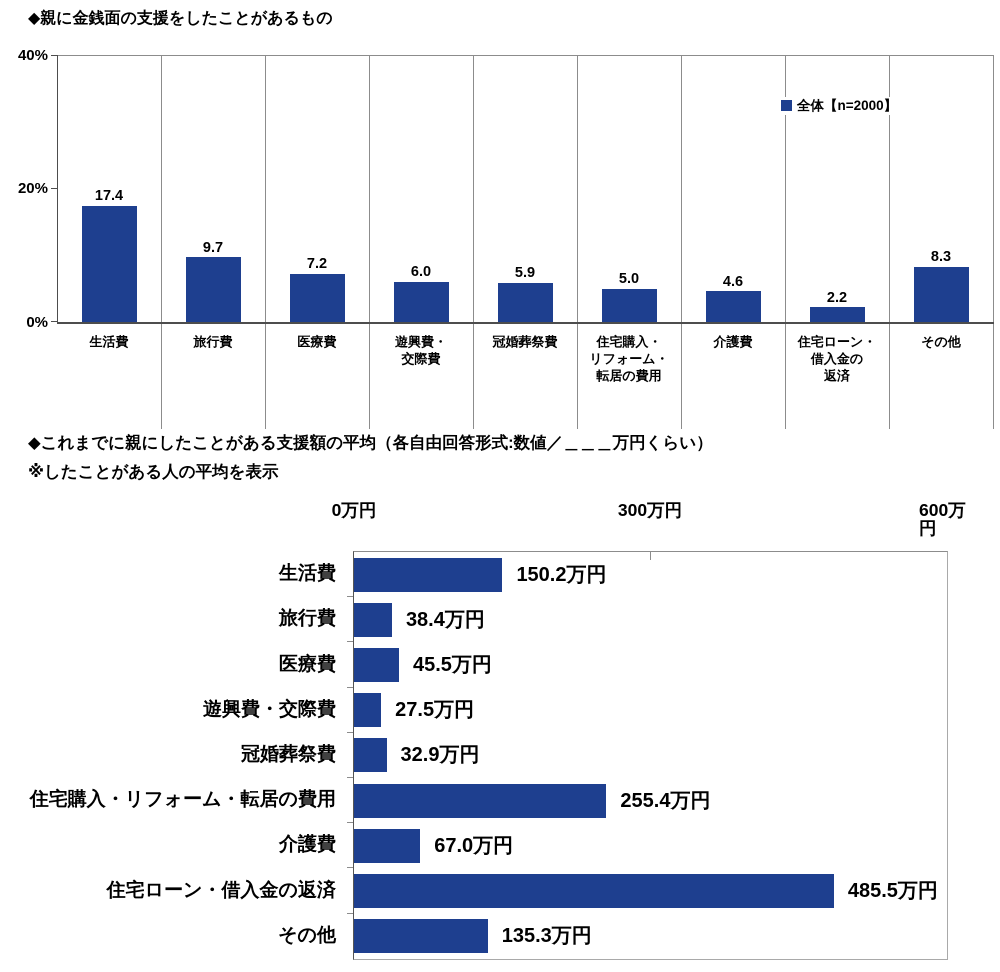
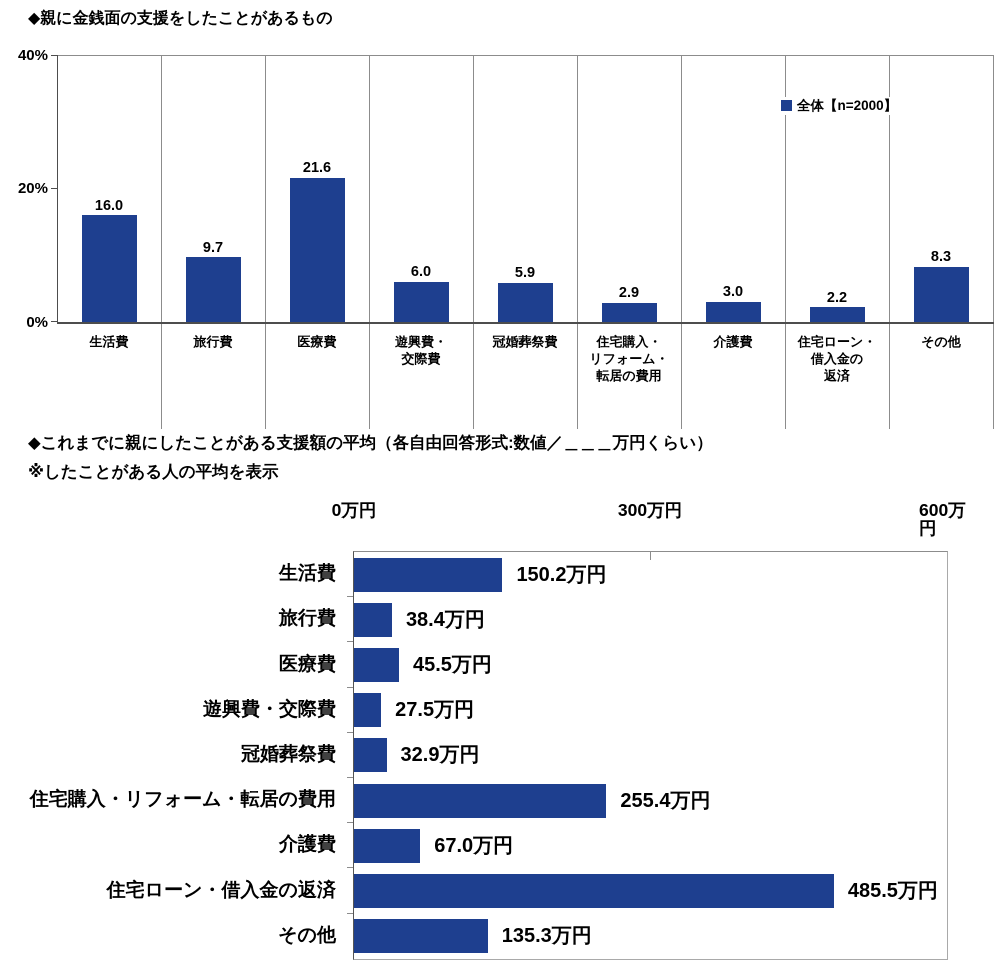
◆親に金銭面の支援をしたことがあるもの/生活費: 17.4 -> 16.0
◆親に金銭面の支援をしたことがあるもの/医療費: 7.2 -> 21.6
◆親に金銭面の支援をしたことがあるもの/住宅購入・リフォーム・転居の費用: 5.0 -> 2.9
◆親に金銭面の支援をしたことがあるもの/介護費: 4.6 -> 3.0
